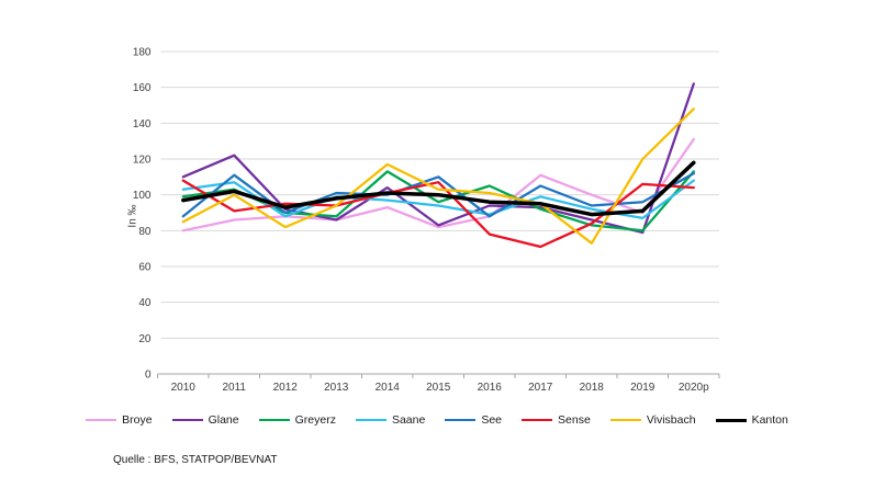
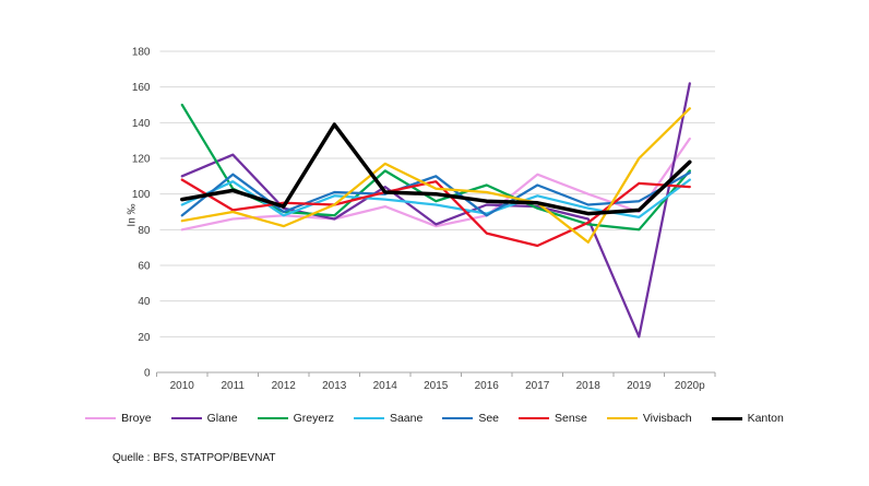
Greyerz/2010: 99 -> 150
Saane/2010: 103 -> 94
Vivisbach/2011: 100 -> 90
Kanton/2013: 98 -> 139
Glane/2019: 79 -> 20
